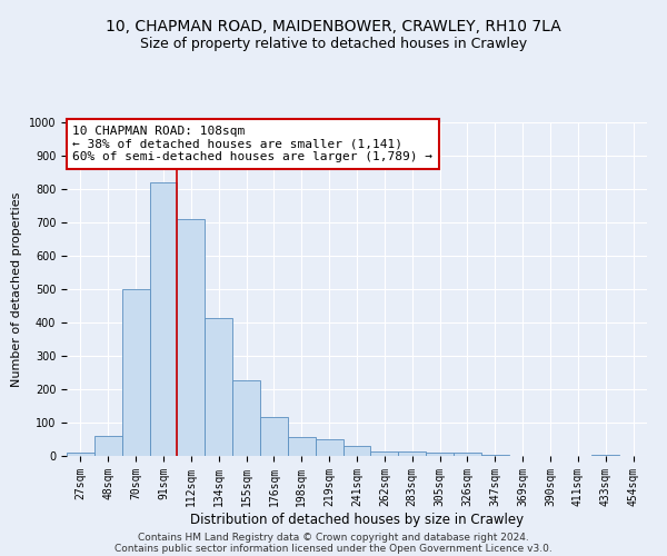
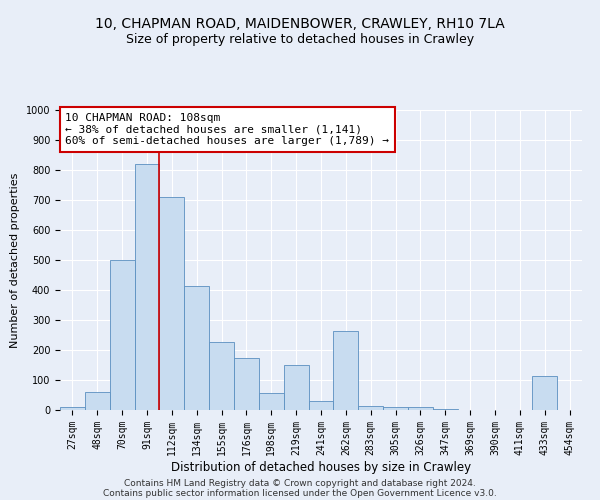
176sqm: 118 -> 175
219sqm: 50 -> 150
262sqm: 15 -> 265
433sqm: 5 -> 115
